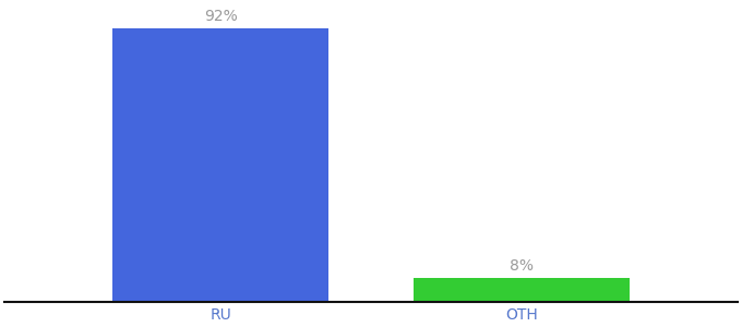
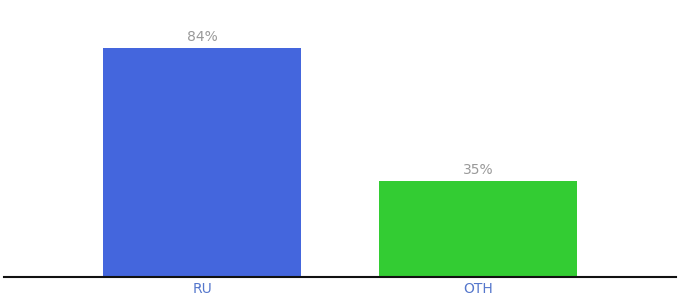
RU: 92% -> 84%
OTH: 8% -> 35%
